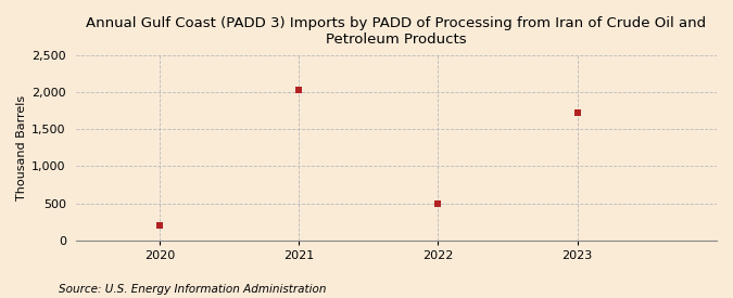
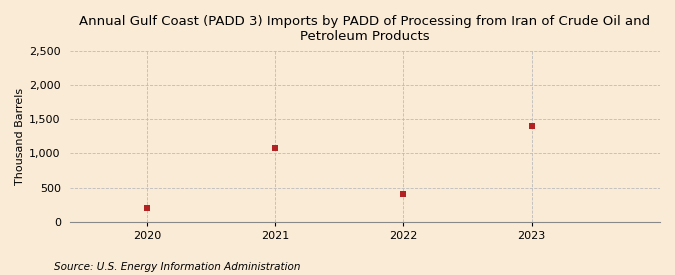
2021: 2,040 -> 1,080
2022: 500 -> 400
2023: 1,720 -> 1,400
